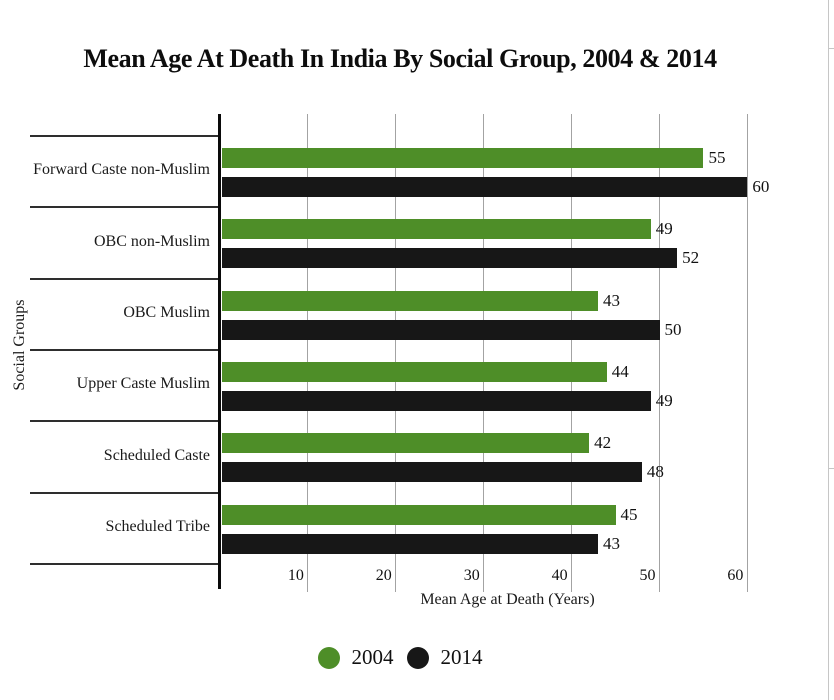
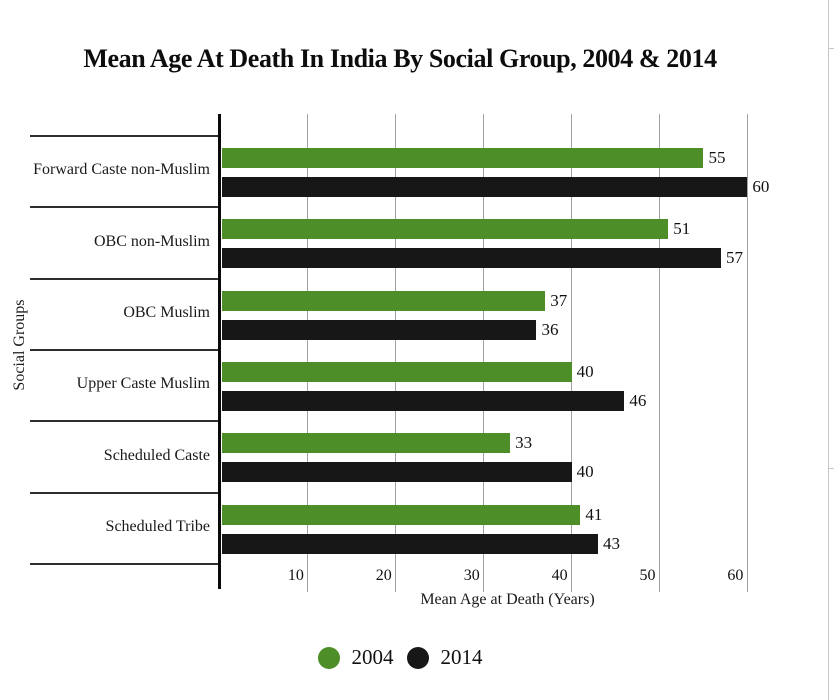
2004/OBC non-Muslim: 49 -> 51
2014/OBC non-Muslim: 52 -> 57
2004/OBC Muslim: 43 -> 37
2014/OBC Muslim: 50 -> 36
2004/Upper Caste Muslim: 44 -> 40
2014/Upper Caste Muslim: 49 -> 46
2004/Scheduled Caste: 42 -> 33
2014/Scheduled Caste: 48 -> 40
2004/Scheduled Tribe: 45 -> 41
